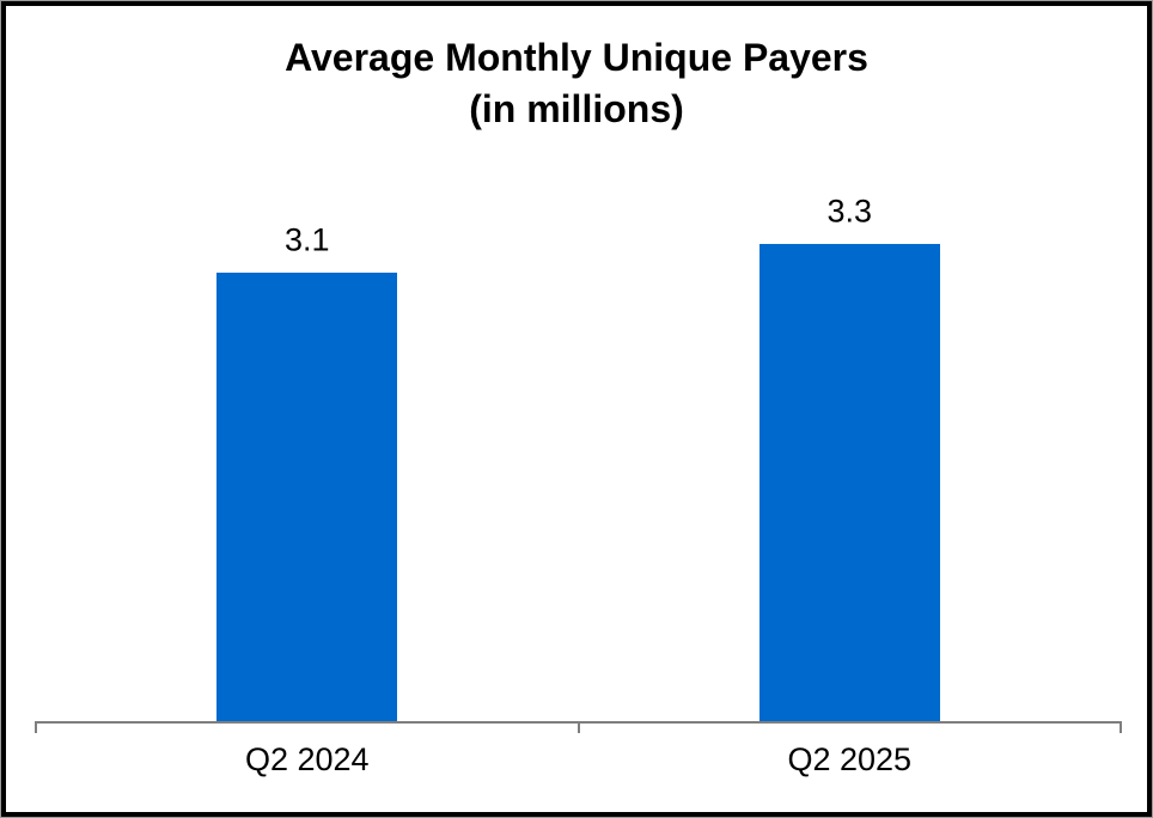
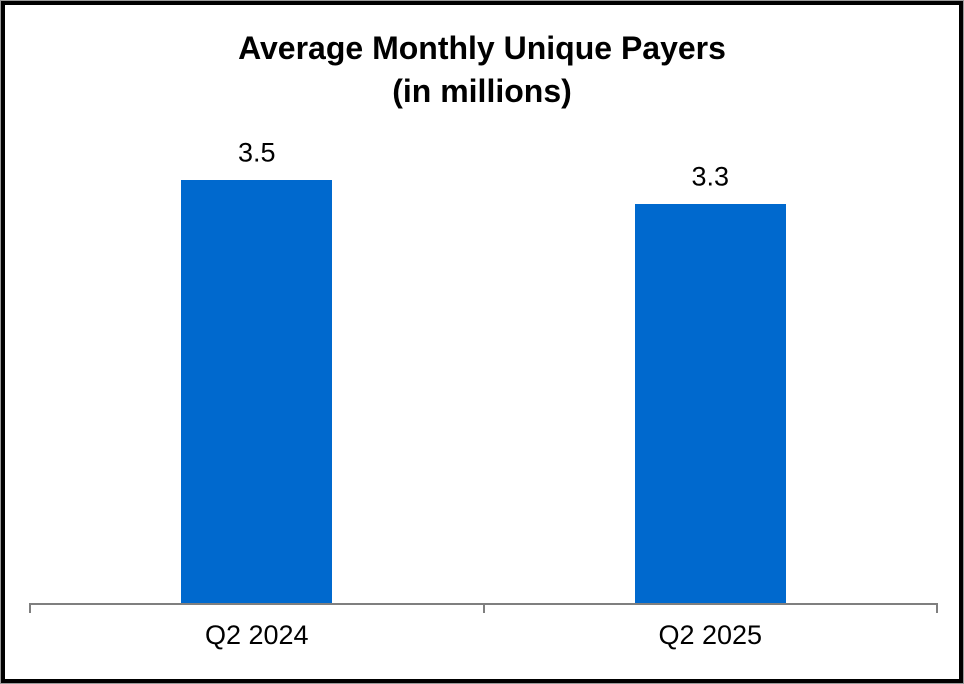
Q2 2024: 3.1 -> 3.5
